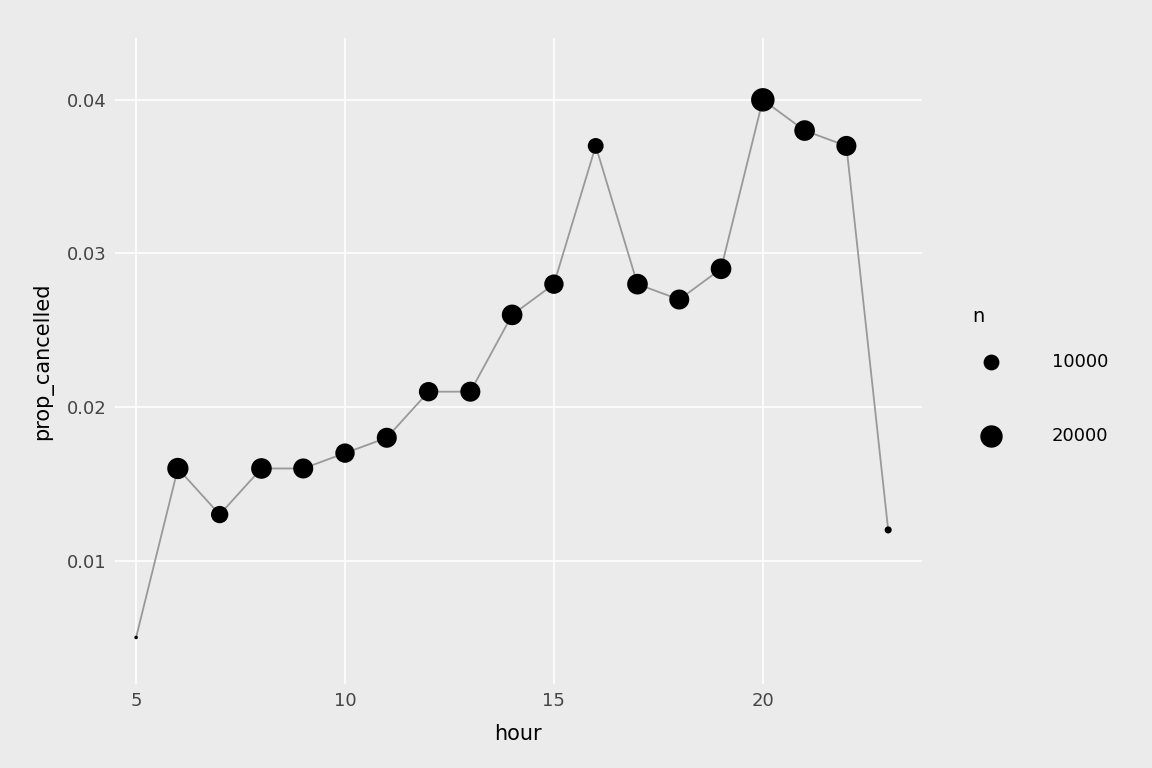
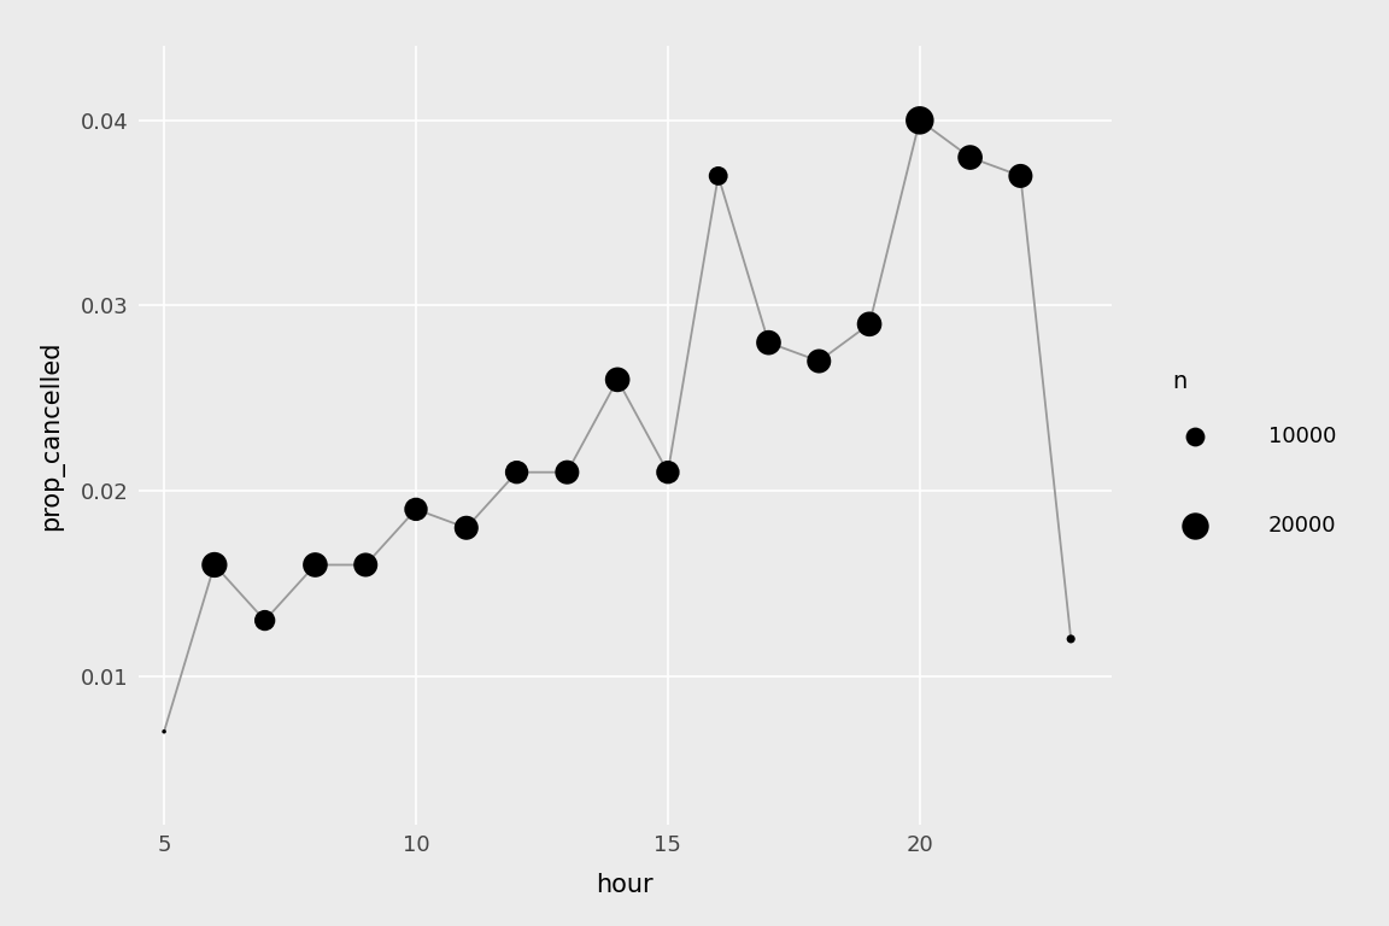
5: 0.005 -> 0.007
10: 0.017 -> 0.019
15: 0.028 -> 0.021
